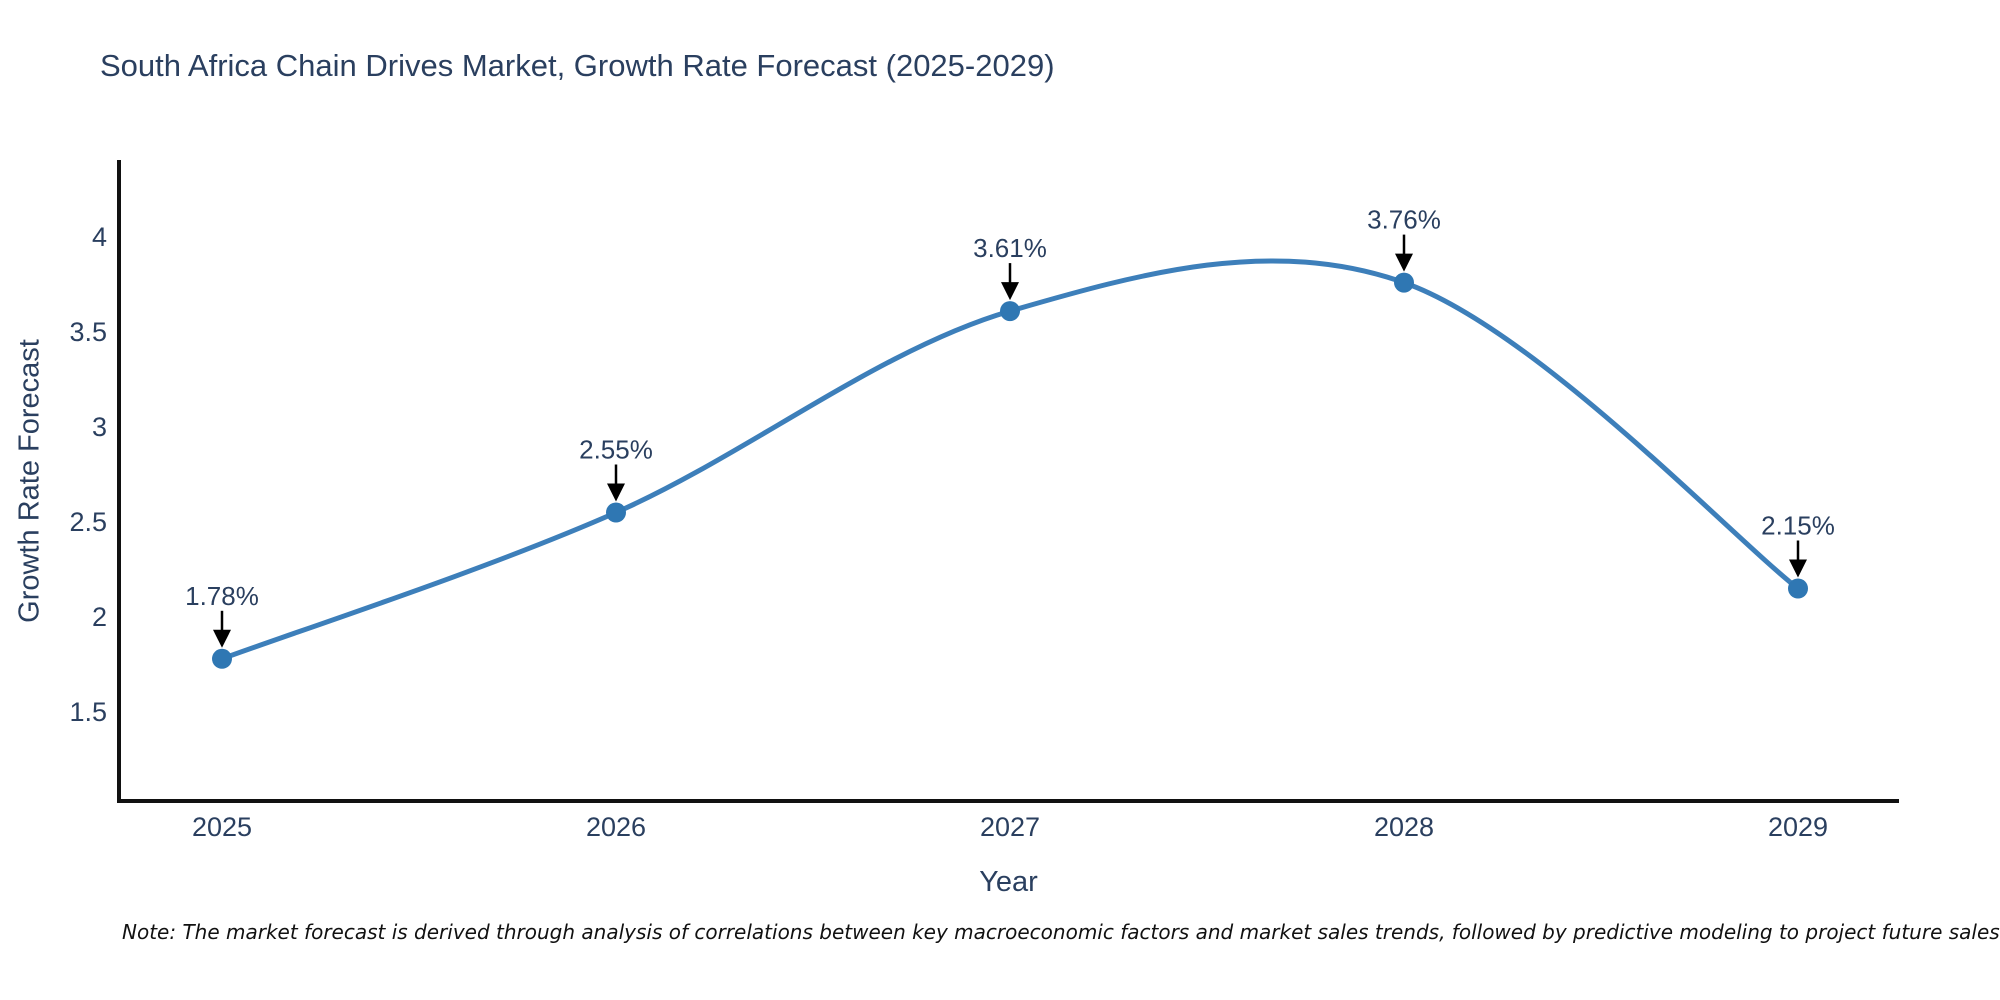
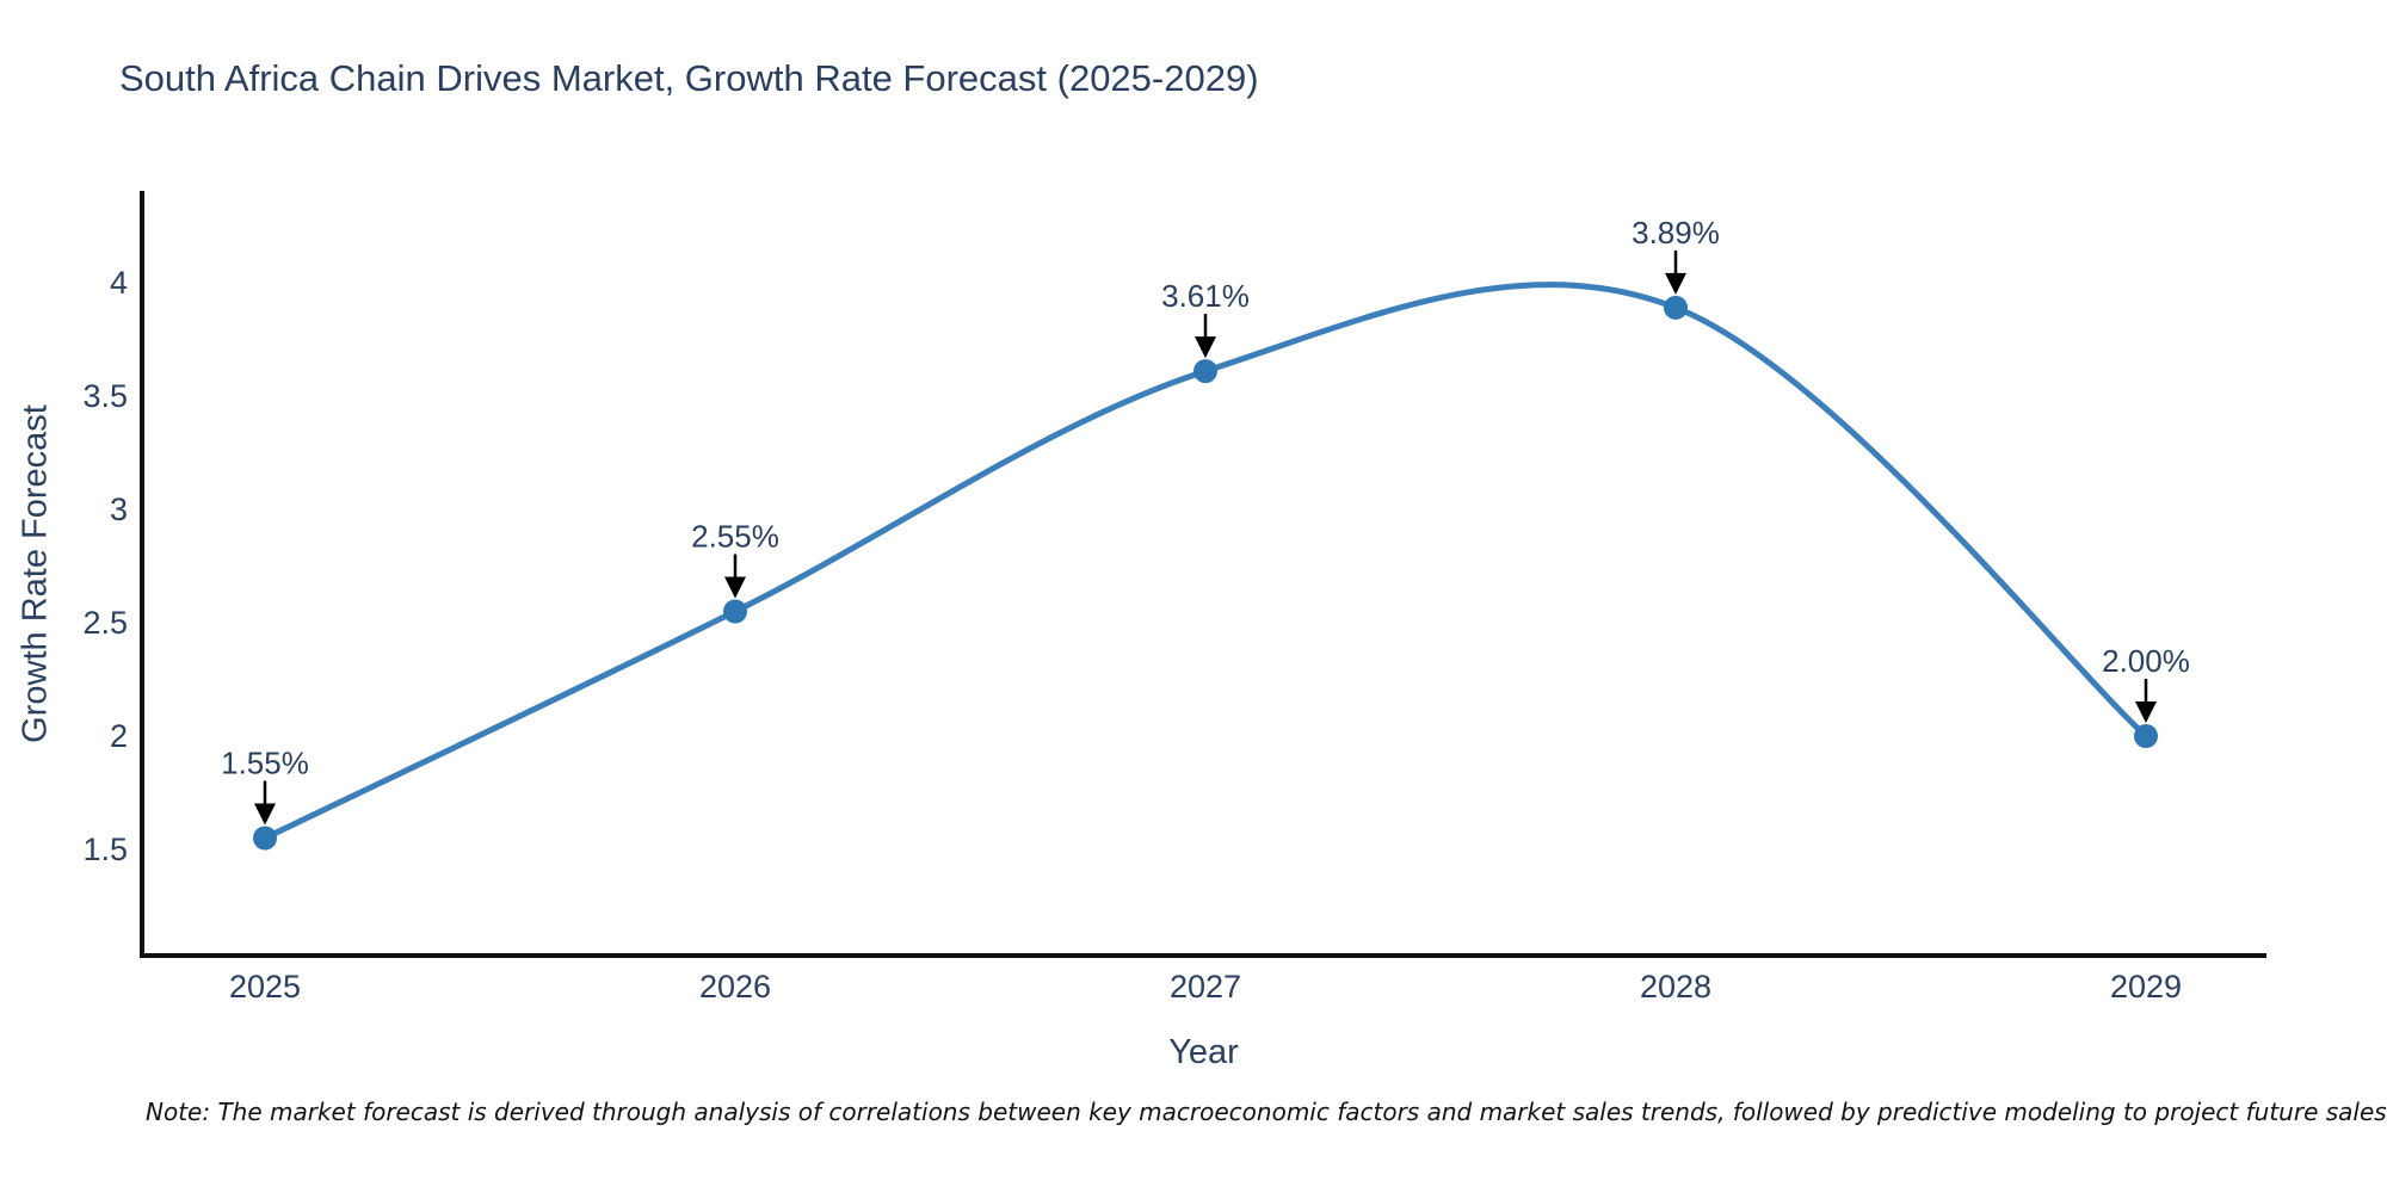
2025: 1.78% -> 1.55%
2028: 3.76% -> 3.89%
2029: 2.15% -> 2.00%
